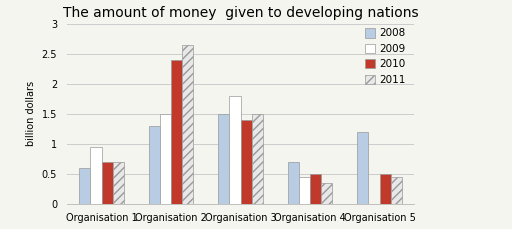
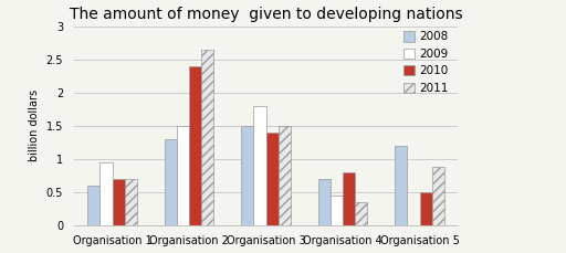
2010/Organisation 4: 0.5 -> 0.8
2011/Organisation 5: 0.45 -> 0.88
